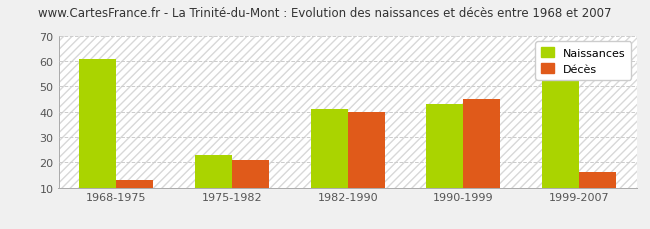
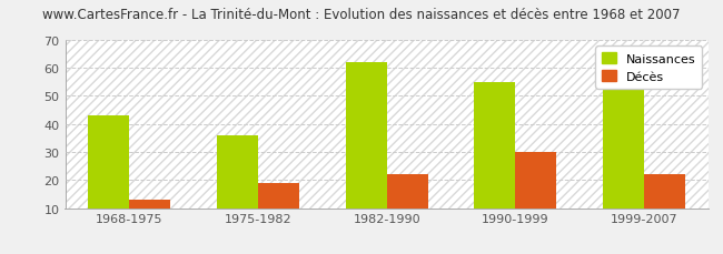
Naissances/1968-1975: 61 -> 43
Naissances/1975-1982: 23 -> 36
Décès/1975-1982: 21 -> 19
Naissances/1982-1990: 41 -> 62
Décès/1982-1990: 40 -> 22
Naissances/1990-1999: 43 -> 55
Décès/1990-1999: 45 -> 30
Décès/1999-2007: 16 -> 22
